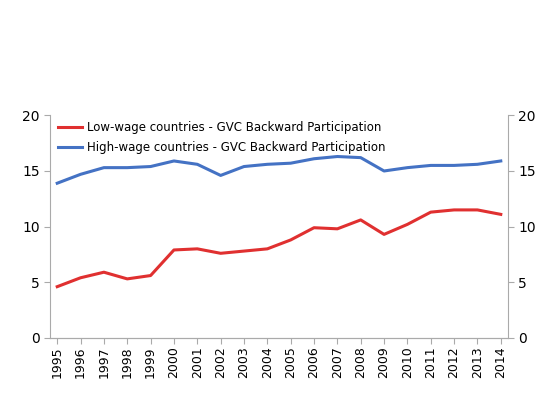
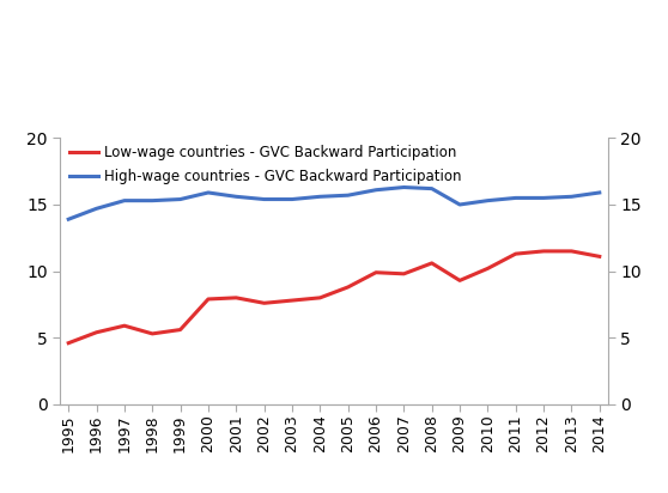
High-wage countries - GVC Backward Participation/2002: 14.6 -> 15.4
